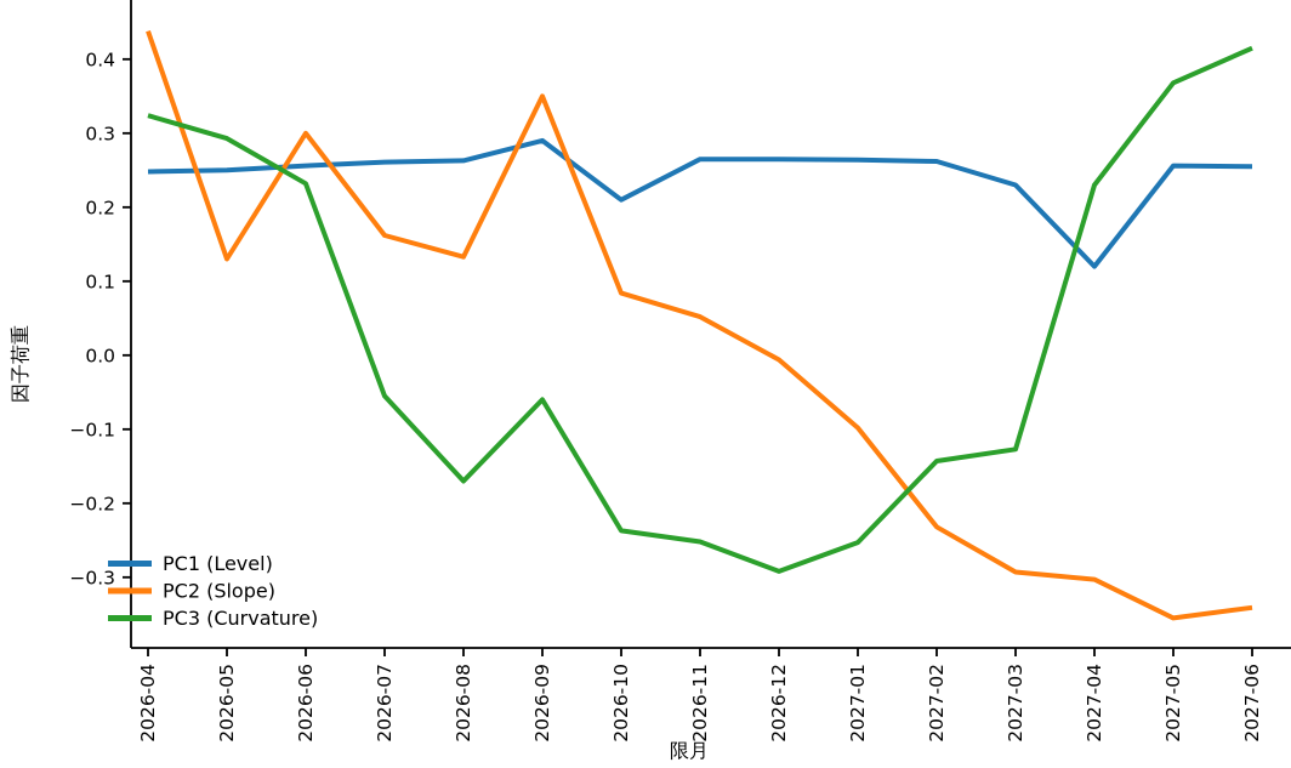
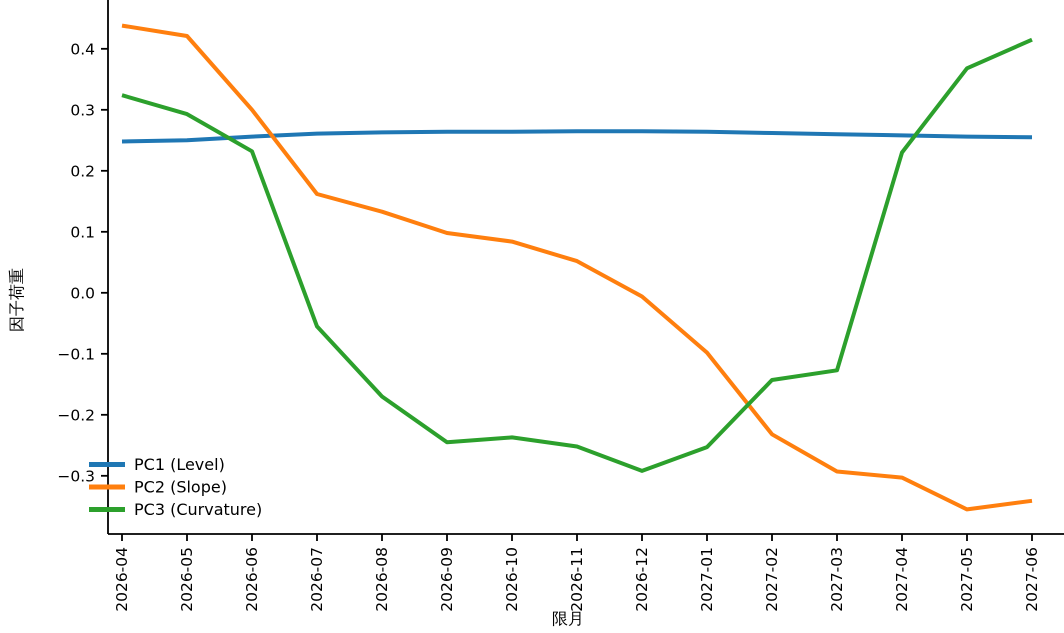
PC2 (Slope)/2026-05: 0.13 -> 0.42
PC1 (Level)/2026-09: 0.29 -> 0.26
PC2 (Slope)/2026-09: 0.35 -> 0.10
PC3 (Curvature)/2026-09: -0.06 -> -0.24
PC1 (Level)/2026-10: 0.21 -> 0.26
PC1 (Level)/2027-03: 0.23 -> 0.26
PC1 (Level)/2027-04: 0.12 -> 0.26
